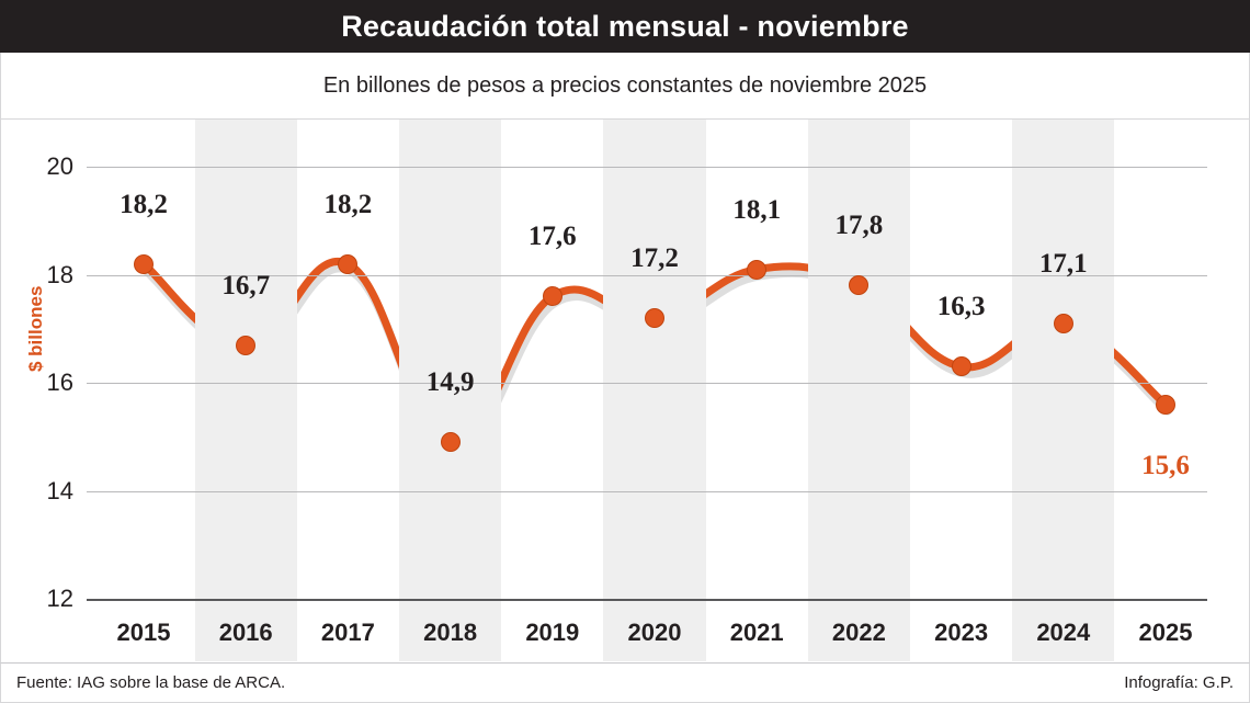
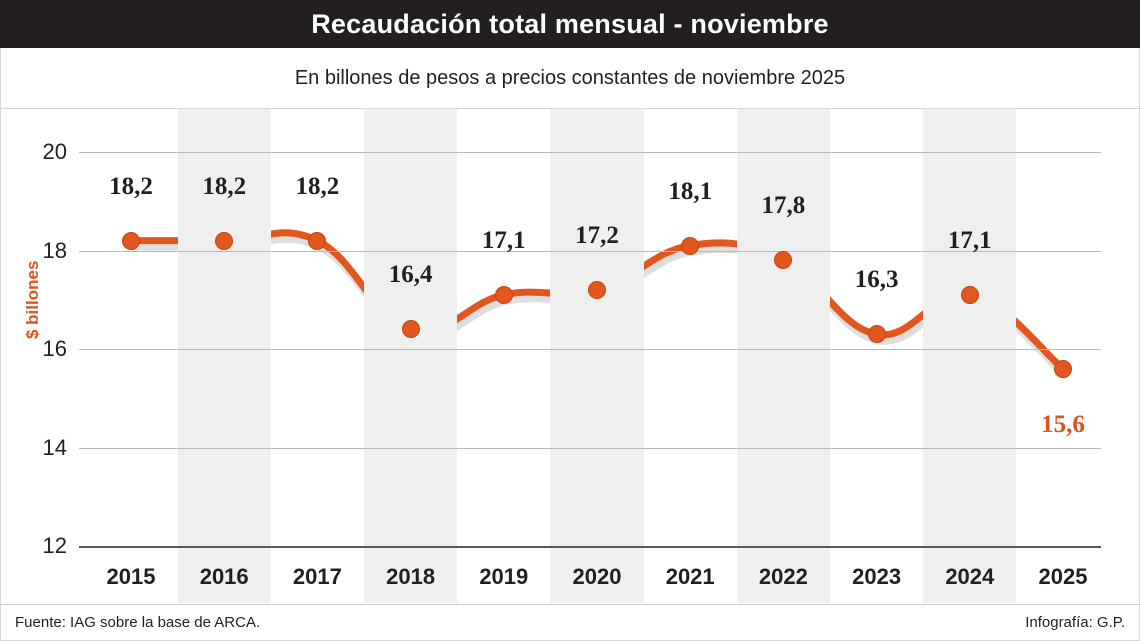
2016: 16,7 -> 18,2
2018: 14,9 -> 16,4
2019: 17,6 -> 17,1
